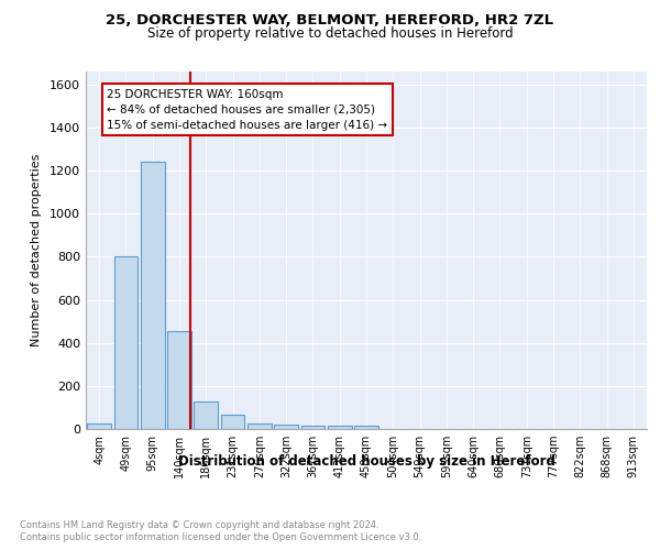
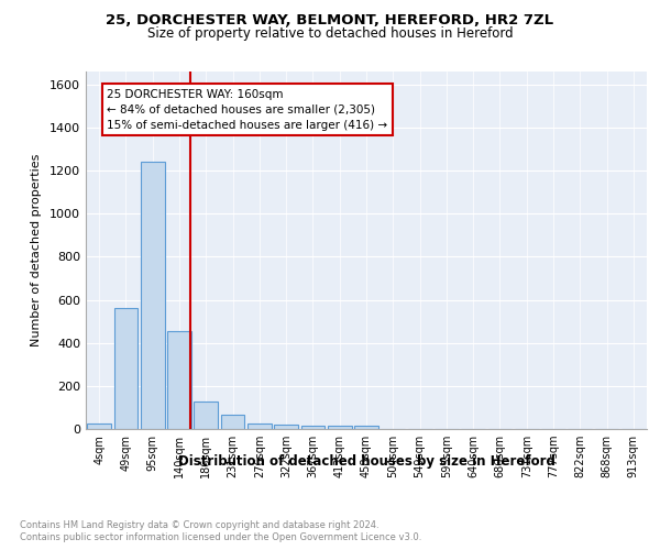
49sqm: 800 -> 560
